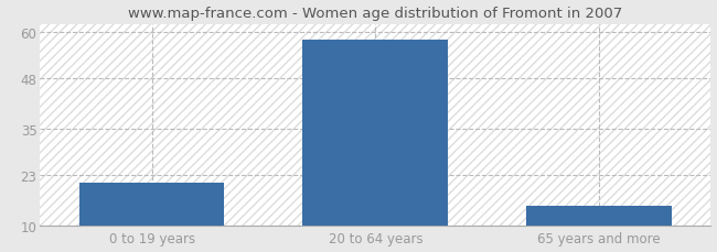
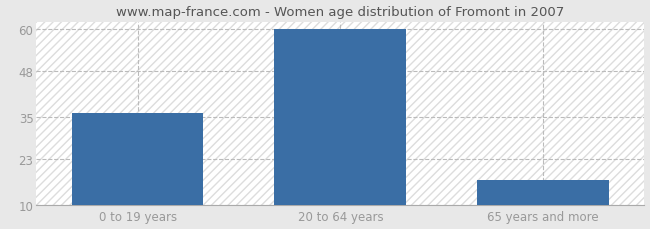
0 to 19 years: 21 -> 36
20 to 64 years: 58 -> 60
65 years and more: 15 -> 17
